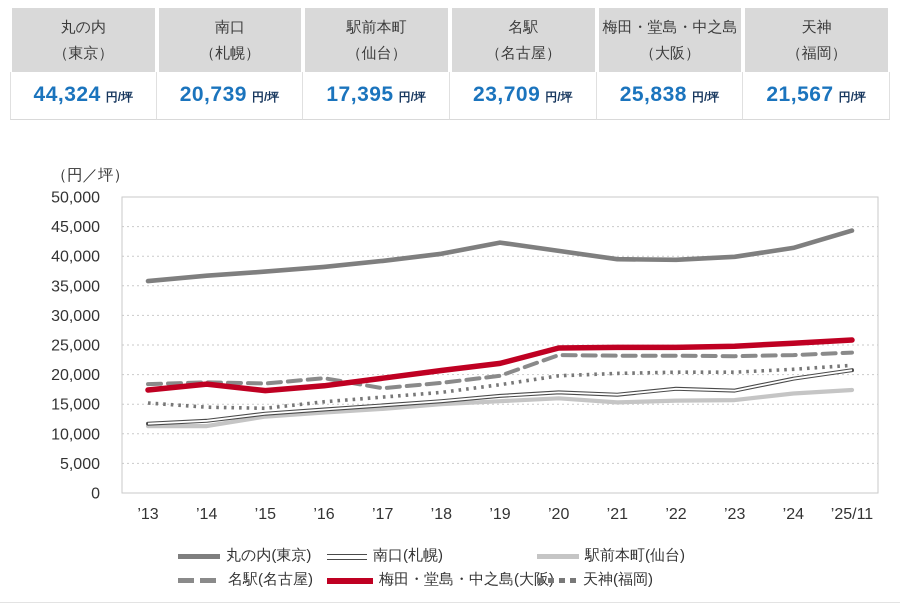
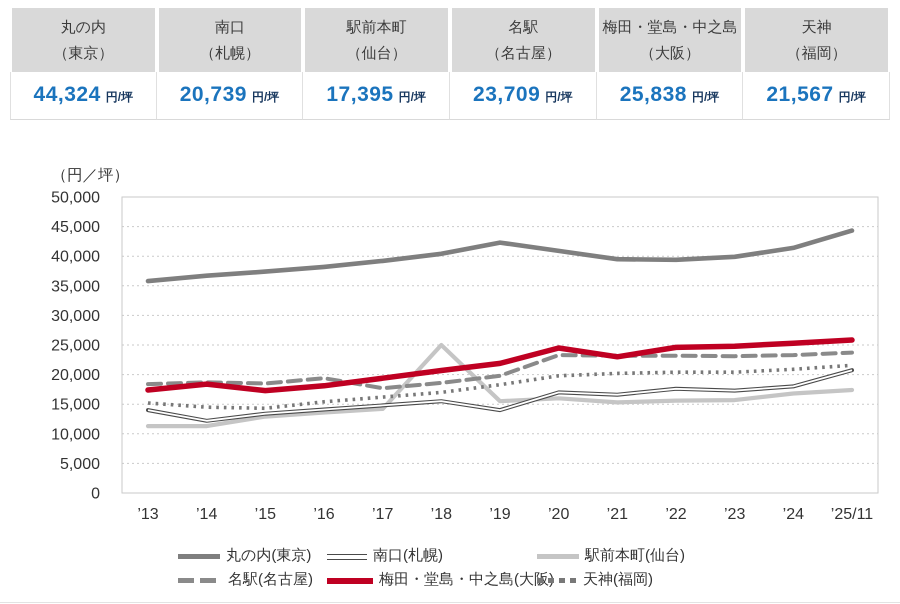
南口(札幌)/’13: 12000 -> 14000
駅前本町(仙台)/’18: 15000 -> 25000
南口(札幌)/’19: 16000 -> 14000
梅田・堂島・中之島(大阪)/’21: 25000 -> 23000
南口(札幌)/’24: 19000 -> 18000
